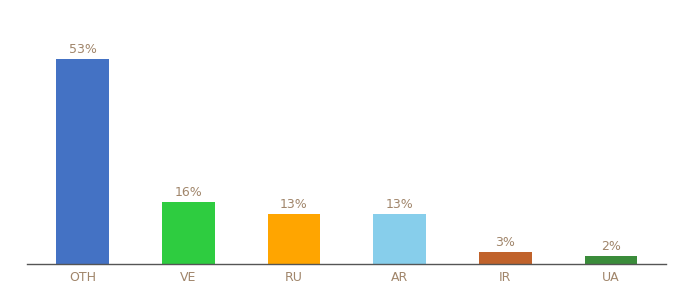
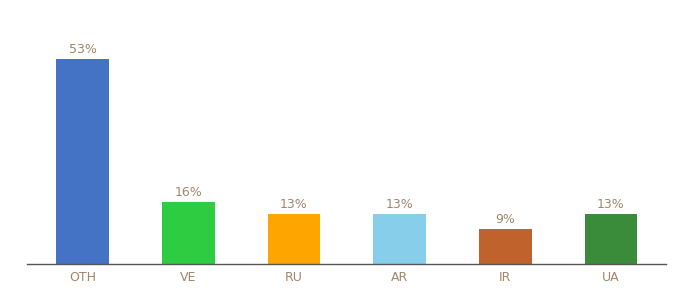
IR: 3% -> 9%
UA: 2% -> 13%
